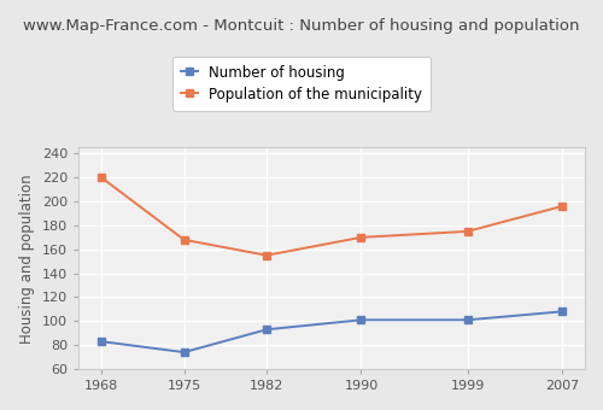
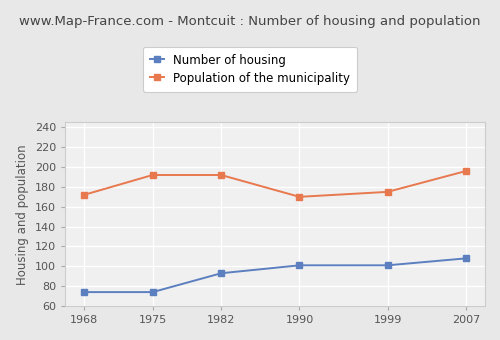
Number of housing/1968: 83 -> 74
Population of the municipality/1968: 220 -> 172
Population of the municipality/1975: 168 -> 192
Population of the municipality/1982: 155 -> 192
